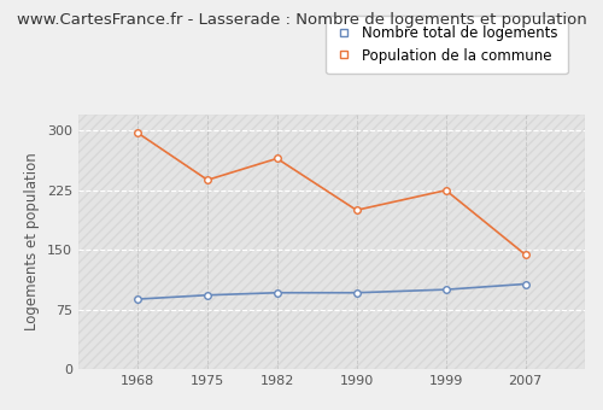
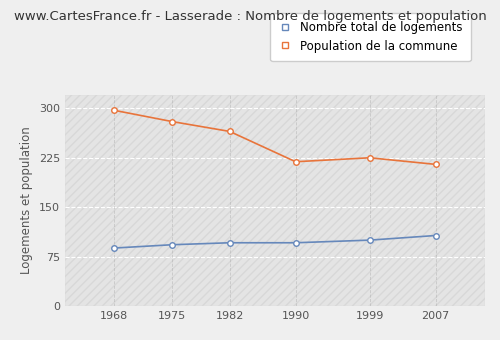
Population de la commune/1975: 238 -> 280
Population de la commune/1990: 200 -> 219
Population de la commune/2007: 144 -> 215
